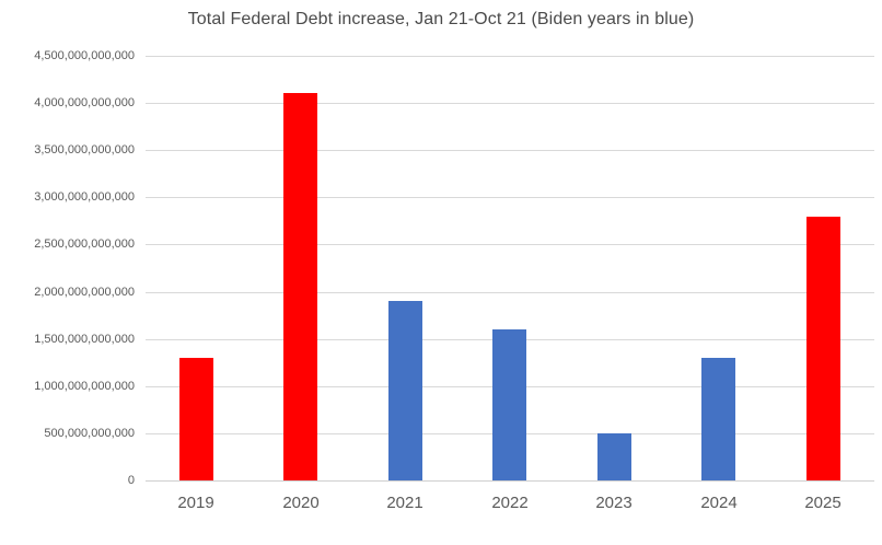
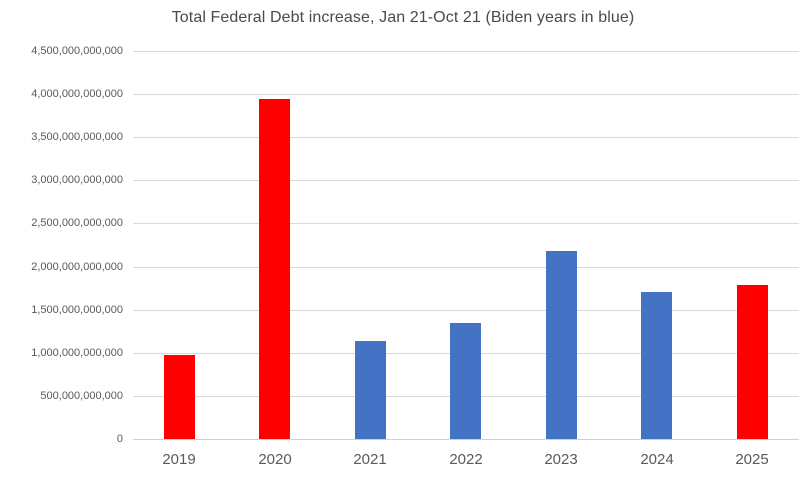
2019: 1300000000000 -> 1000000000000
2020: 4100000000000 -> 3900000000000
2021: 1900000000000 -> 1100000000000
2022: 1600000000000 -> 1400000000000
2023: 500000000000 -> 2200000000000
2024: 1300000000000 -> 1700000000000
2025: 2800000000000 -> 1800000000000
